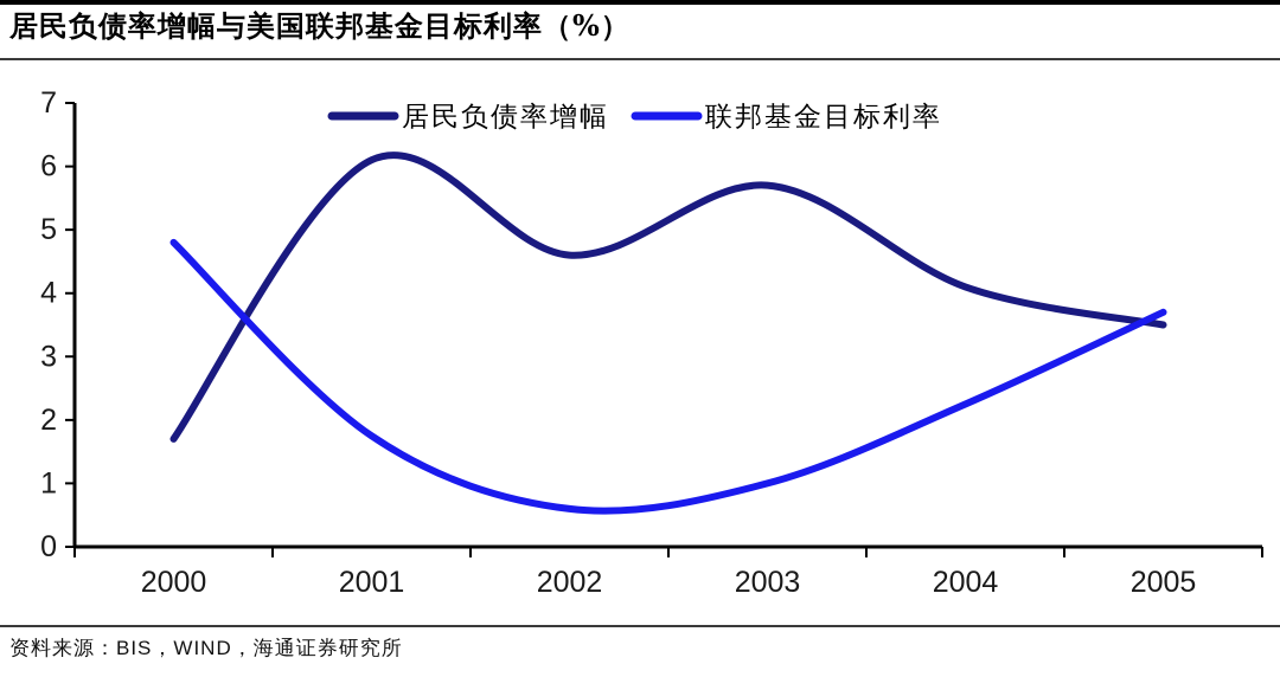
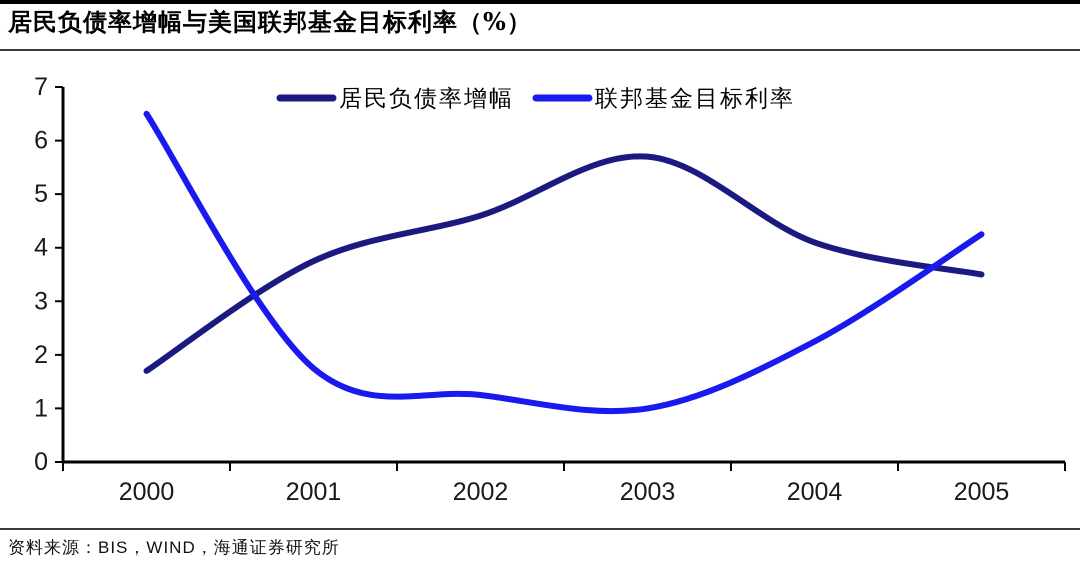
联邦基金目标利率/2000: 4.8 -> 6.5
居民负债率增幅/2001: 6.1 -> 3.8
联邦基金目标利率/2002: 0.6 -> 1.2
联邦基金目标利率/2005: 3.7 -> 4.2
